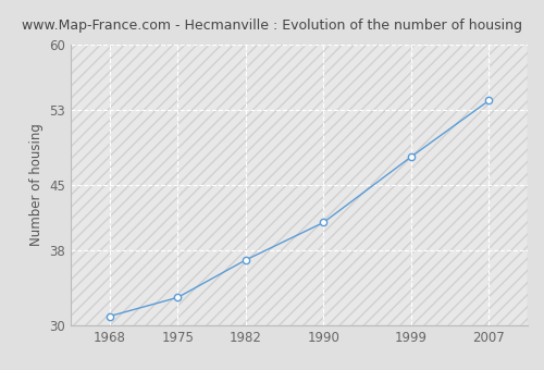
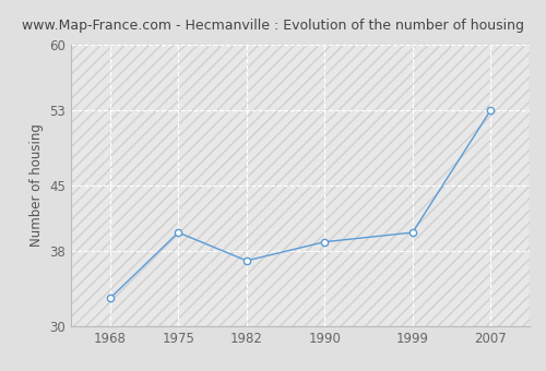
1968: 31 -> 33
1975: 33 -> 40
1990: 41 -> 39
1999: 48 -> 40
2007: 54 -> 53
